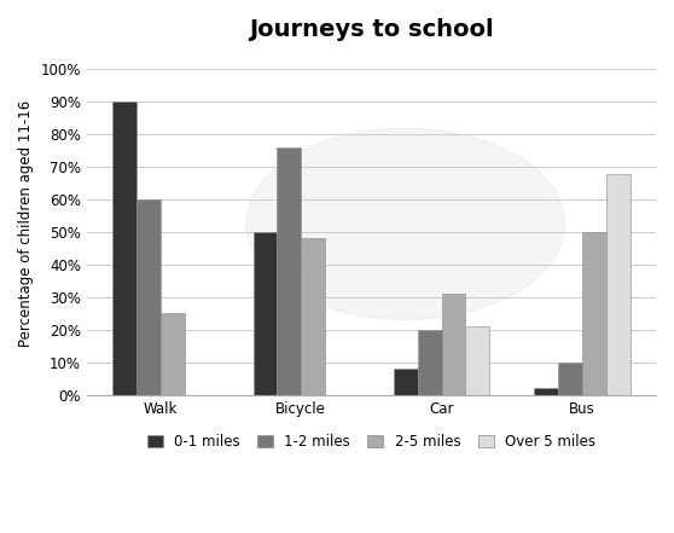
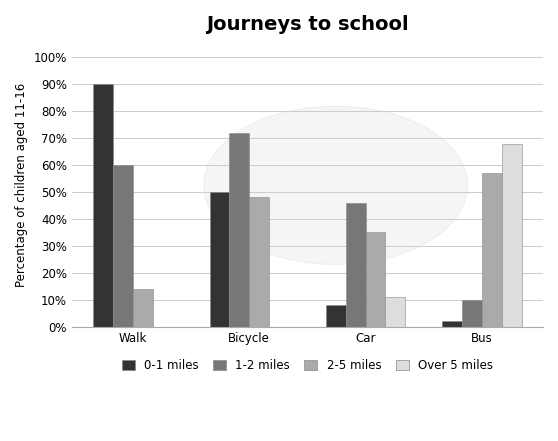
2-5 miles/Walk: 25% -> 14%
1-2 miles/Bicycle: 76% -> 72%
1-2 miles/Car: 20% -> 46%
2-5 miles/Car: 31% -> 35%
Over 5 miles/Car: 21% -> 11%
2-5 miles/Bus: 50% -> 57%
